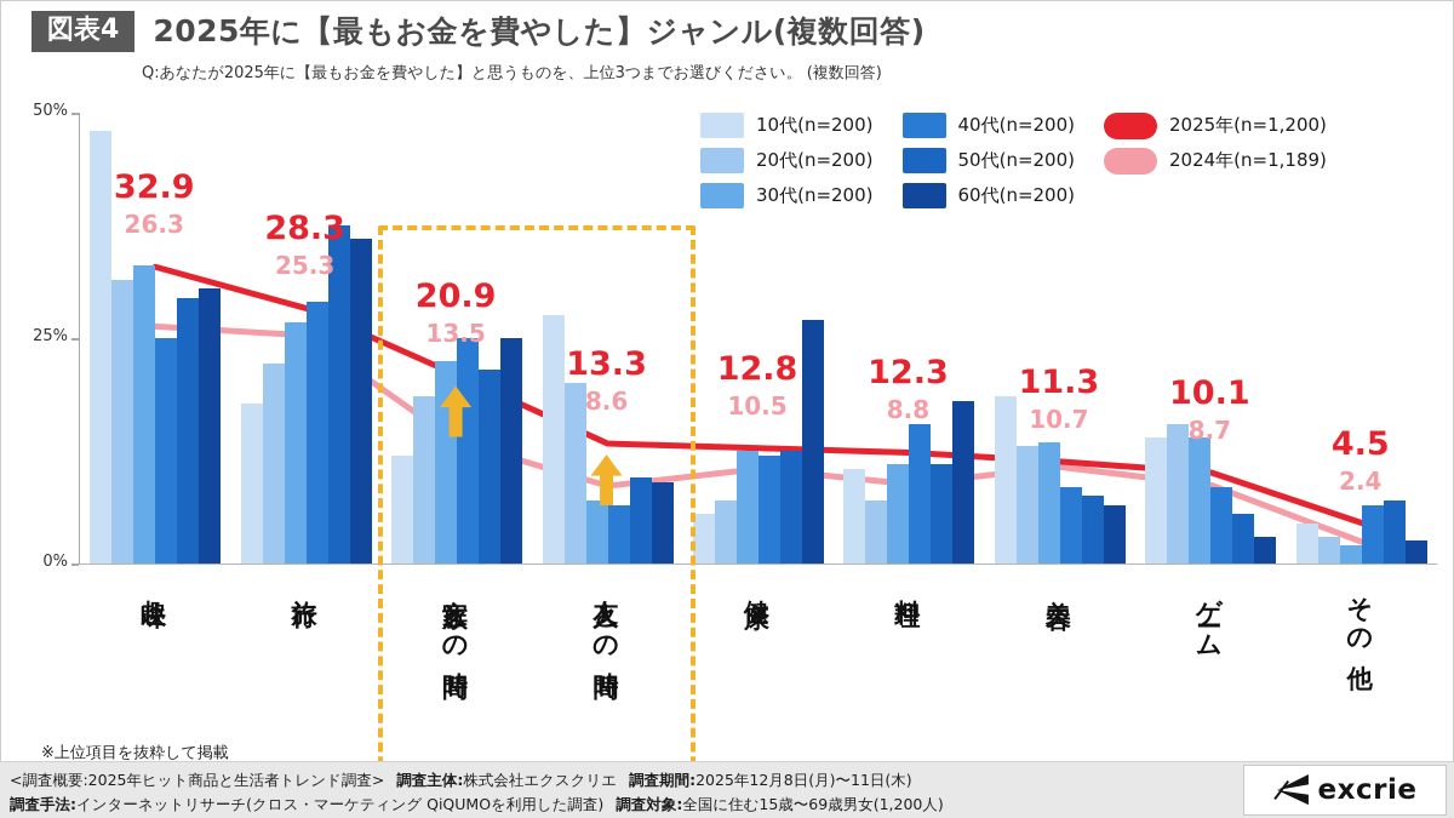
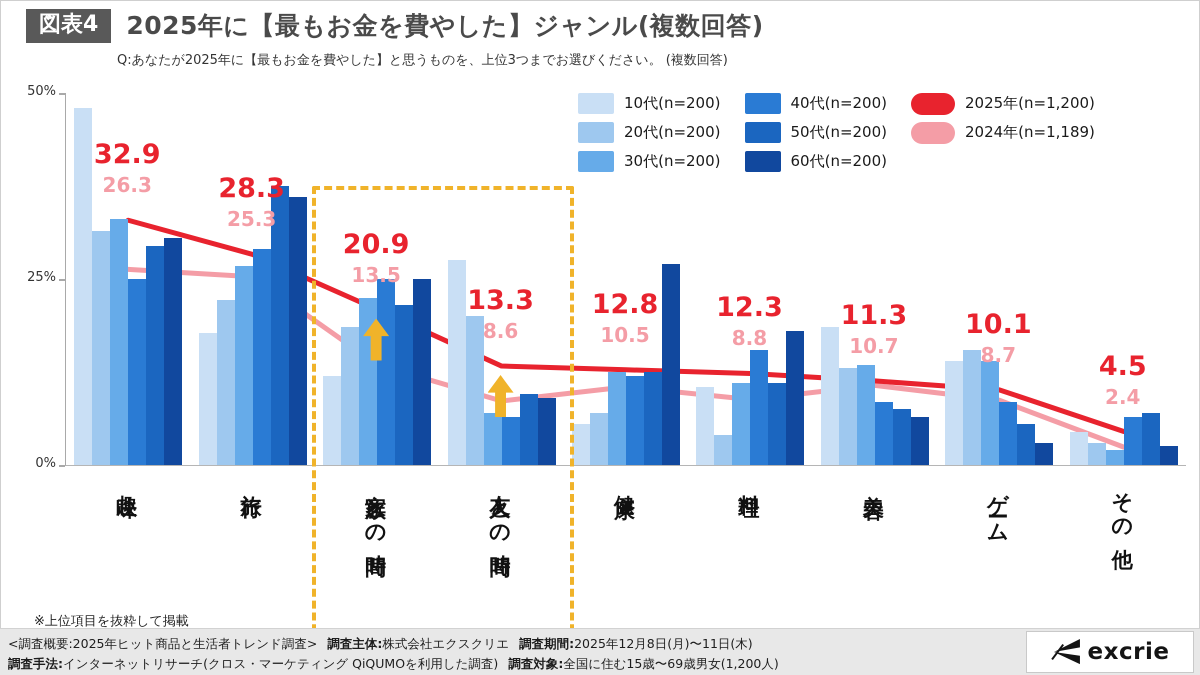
20代(n=200)/料理: 7% -> 4%
